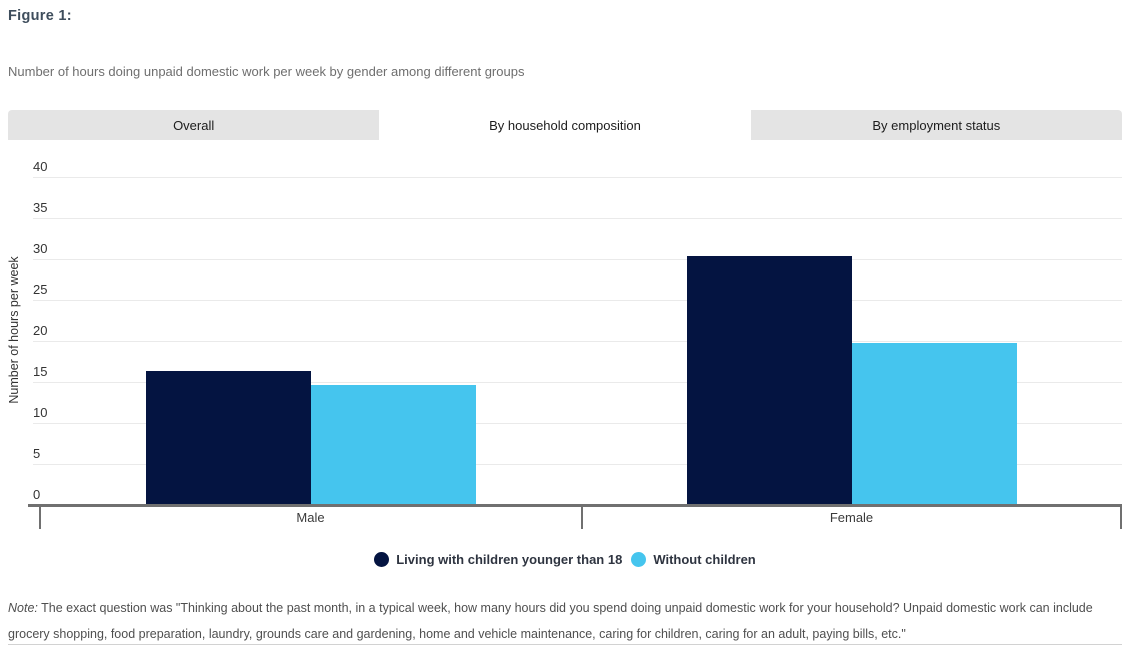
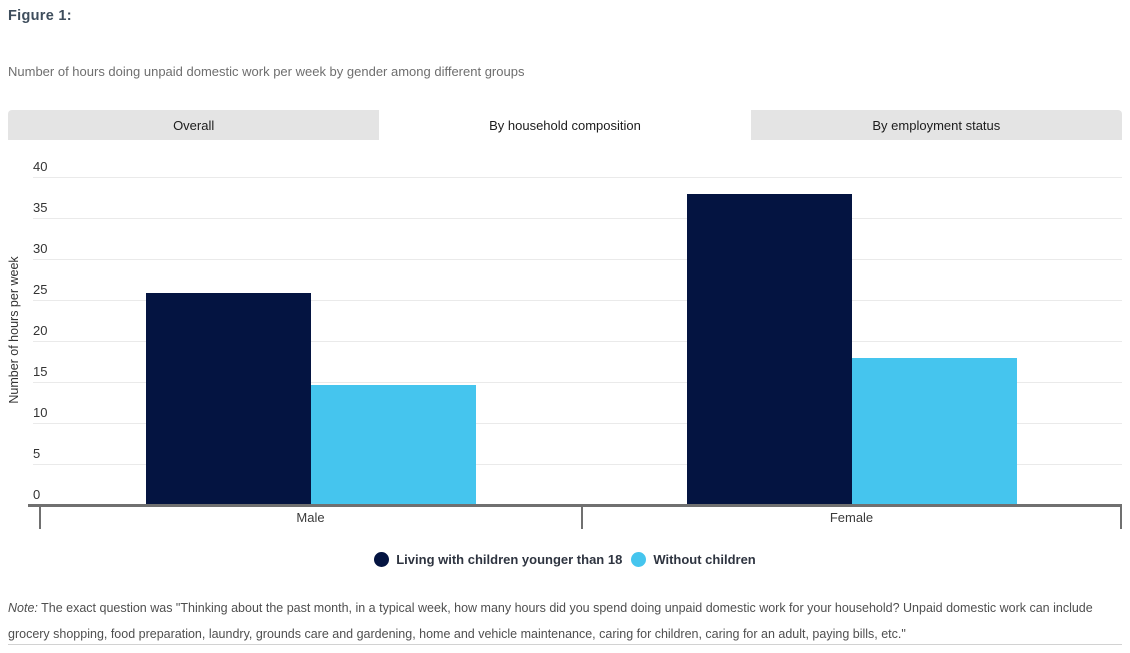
Living with children younger than 18/Male: 16 -> 26
Living with children younger than 18/Female: 30 -> 38
Without children/Female: 20 -> 18
